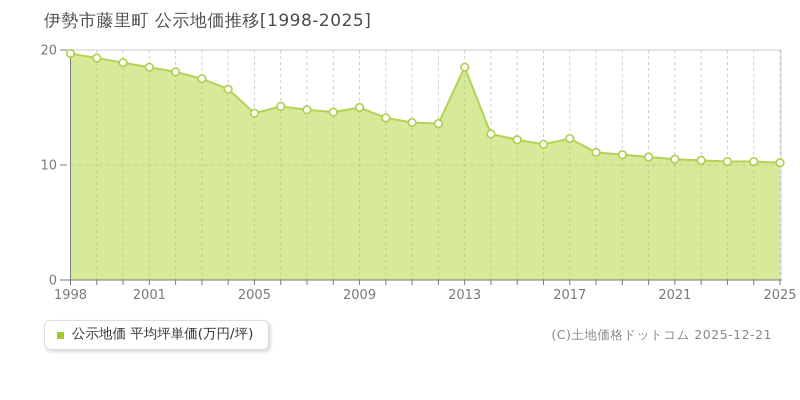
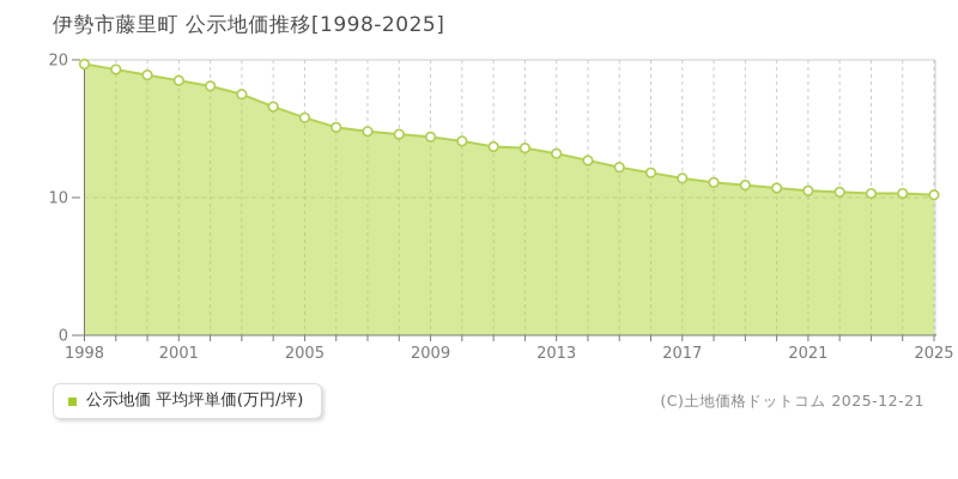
2005: 14.5 -> 15.8
2009: 15.0 -> 14.4
2013: 18.5 -> 13.2
2017: 12.3 -> 11.4
